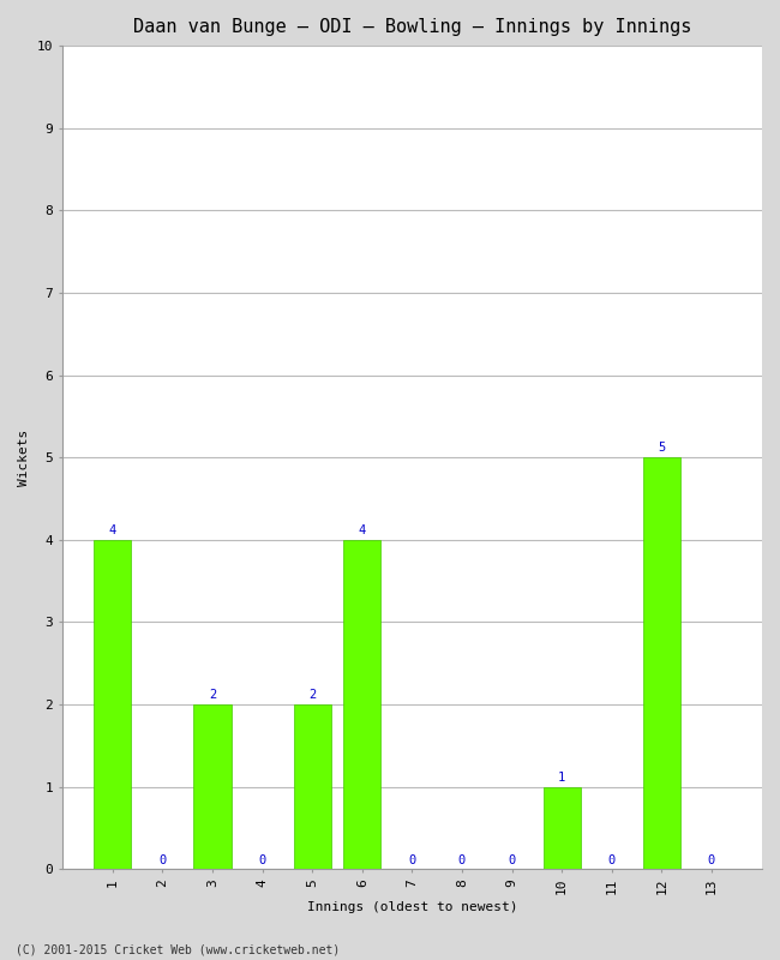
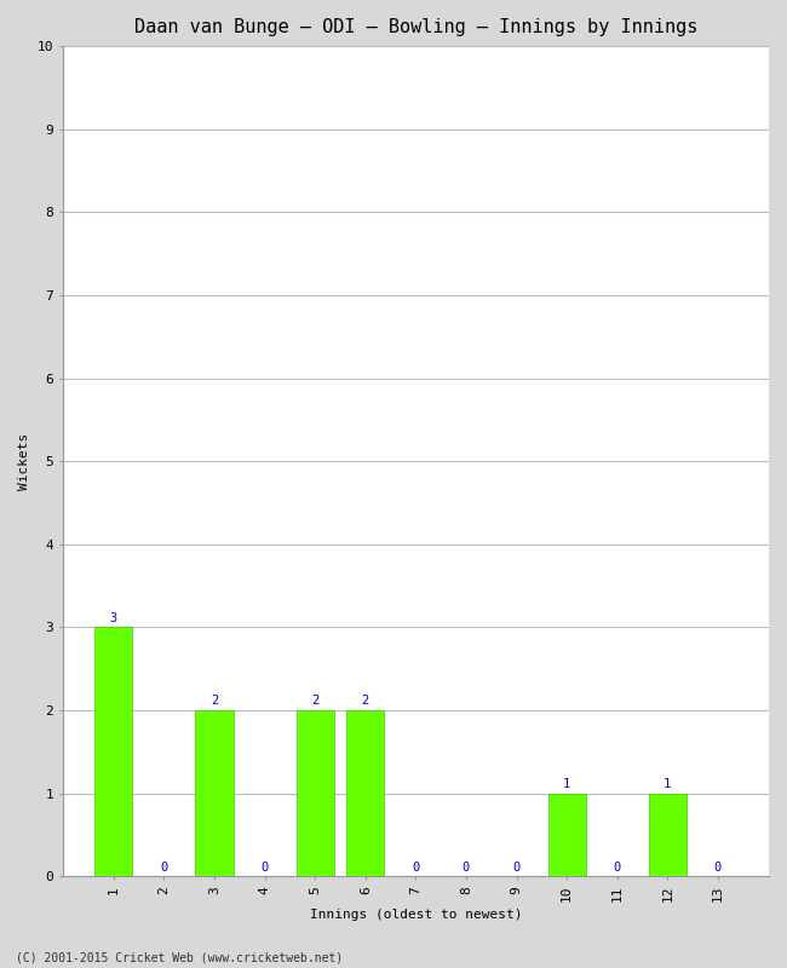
1: 4 -> 3
6: 4 -> 2
12: 5 -> 1
